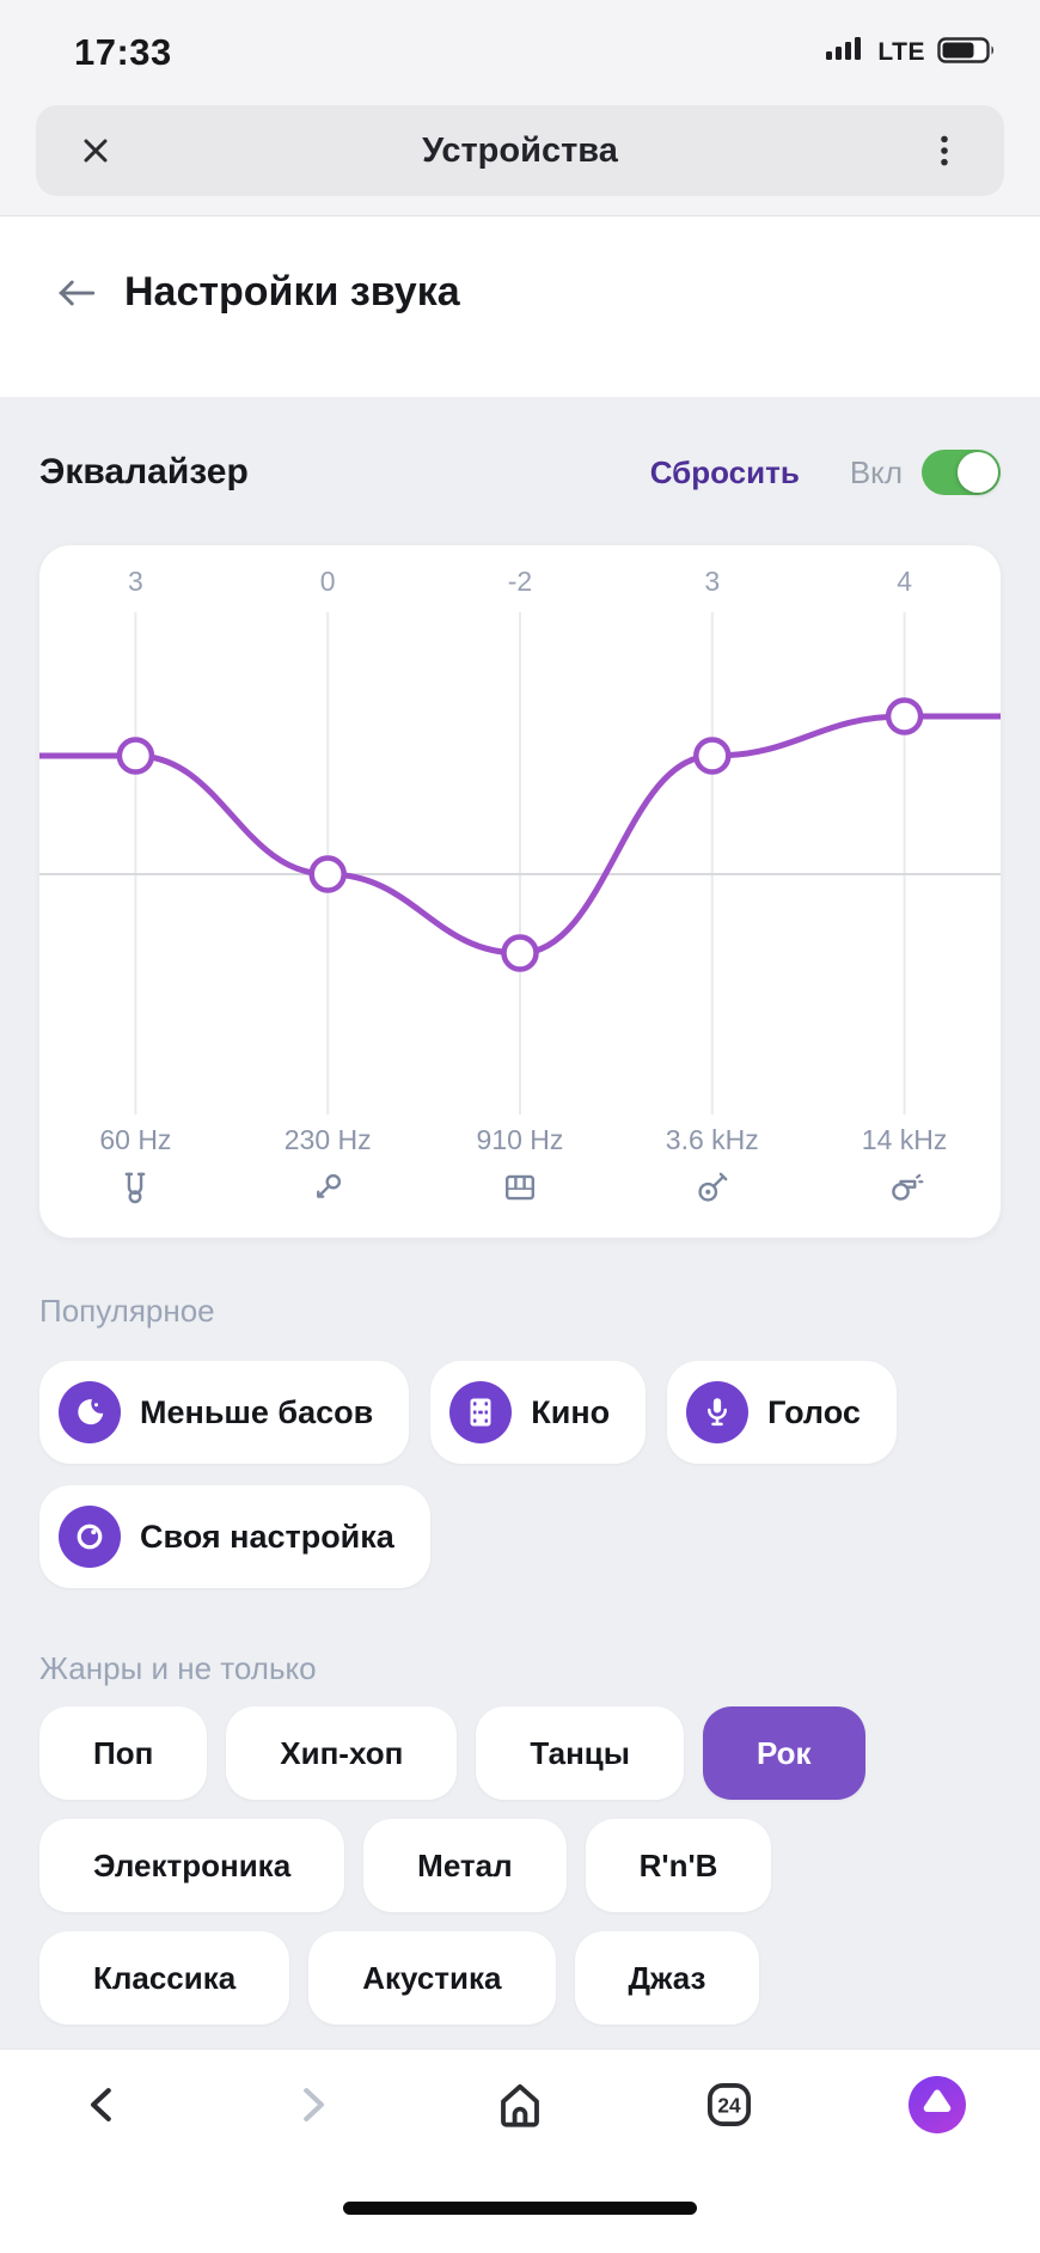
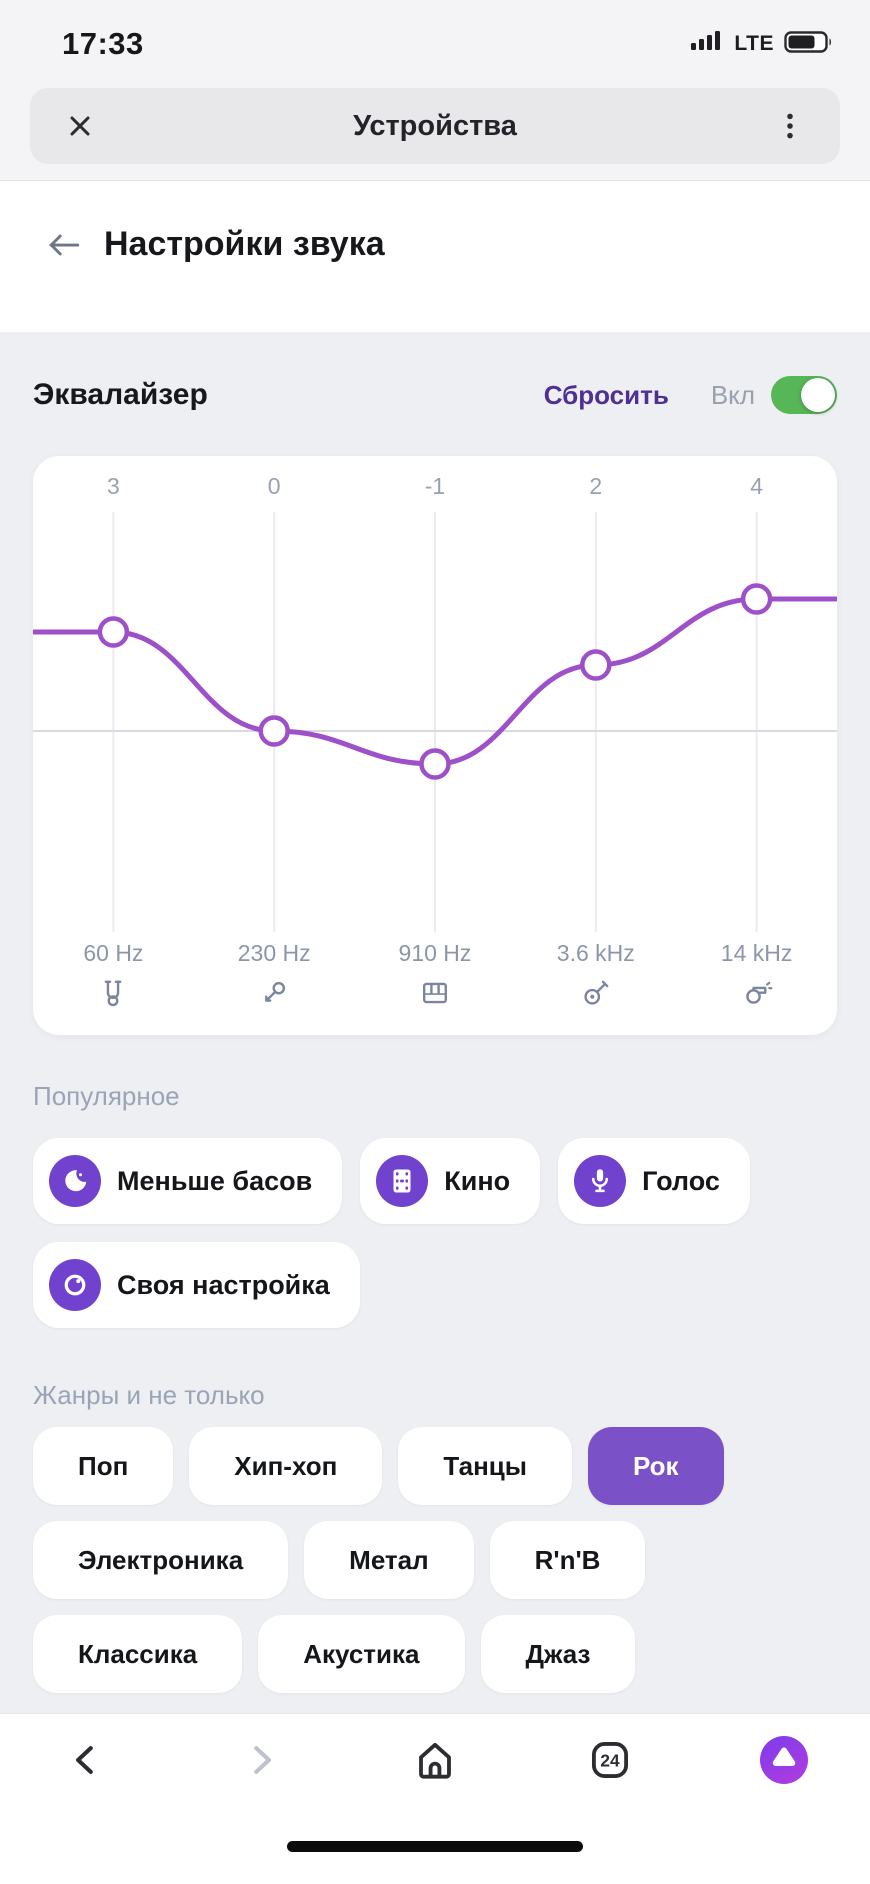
910 Hz: -2 -> -1
3.6 kHz: 3 -> 2
